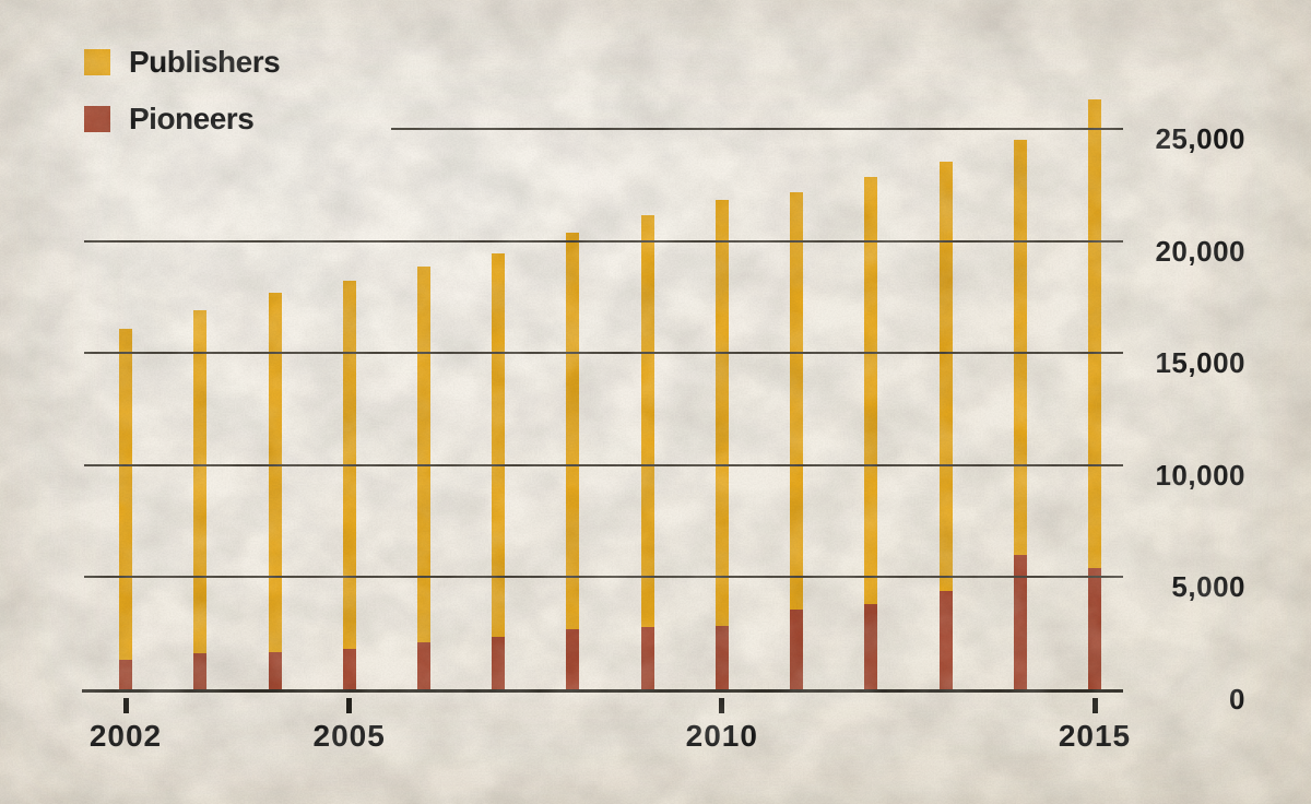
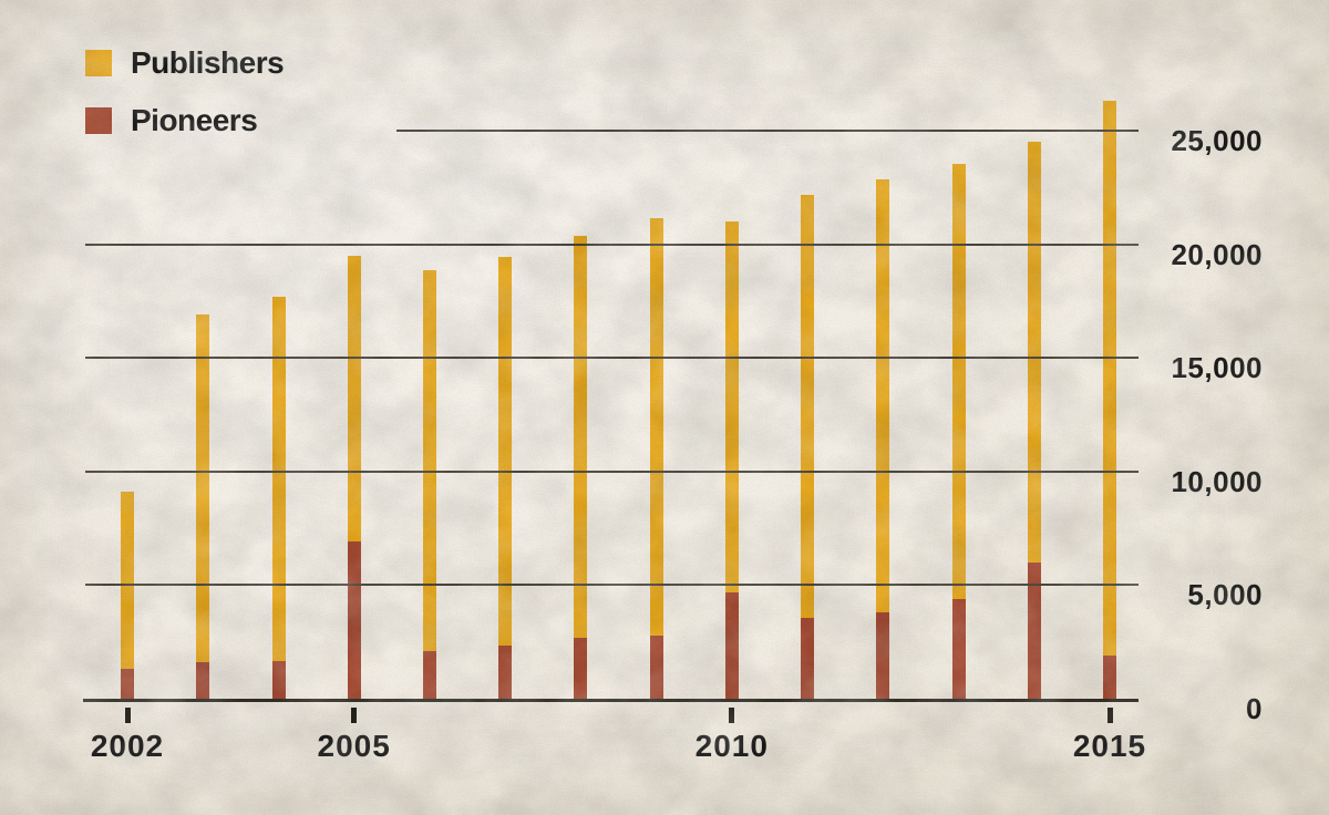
Publishers/2002: 16100 -> 9100
Publishers/2005: 18200 -> 19500
Pioneers/2005: 1800 -> 6900
Publishers/2010: 21800 -> 21000
Pioneers/2010: 2800 -> 4700
Pioneers/2015: 5400 -> 1900
